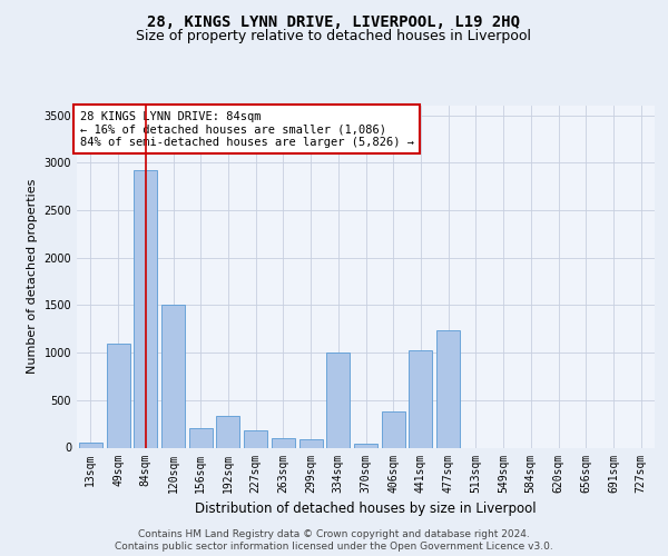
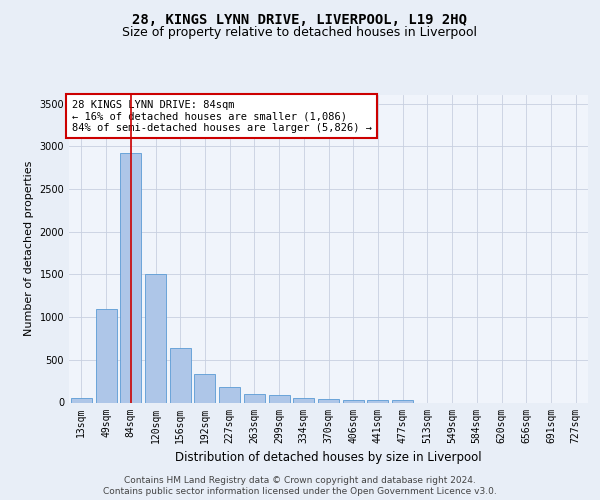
156sqm: 200 -> 640
334sqm: 1000 -> 60
406sqm: 380 -> 30
441sqm: 1020 -> 30
477sqm: 1240 -> 20
